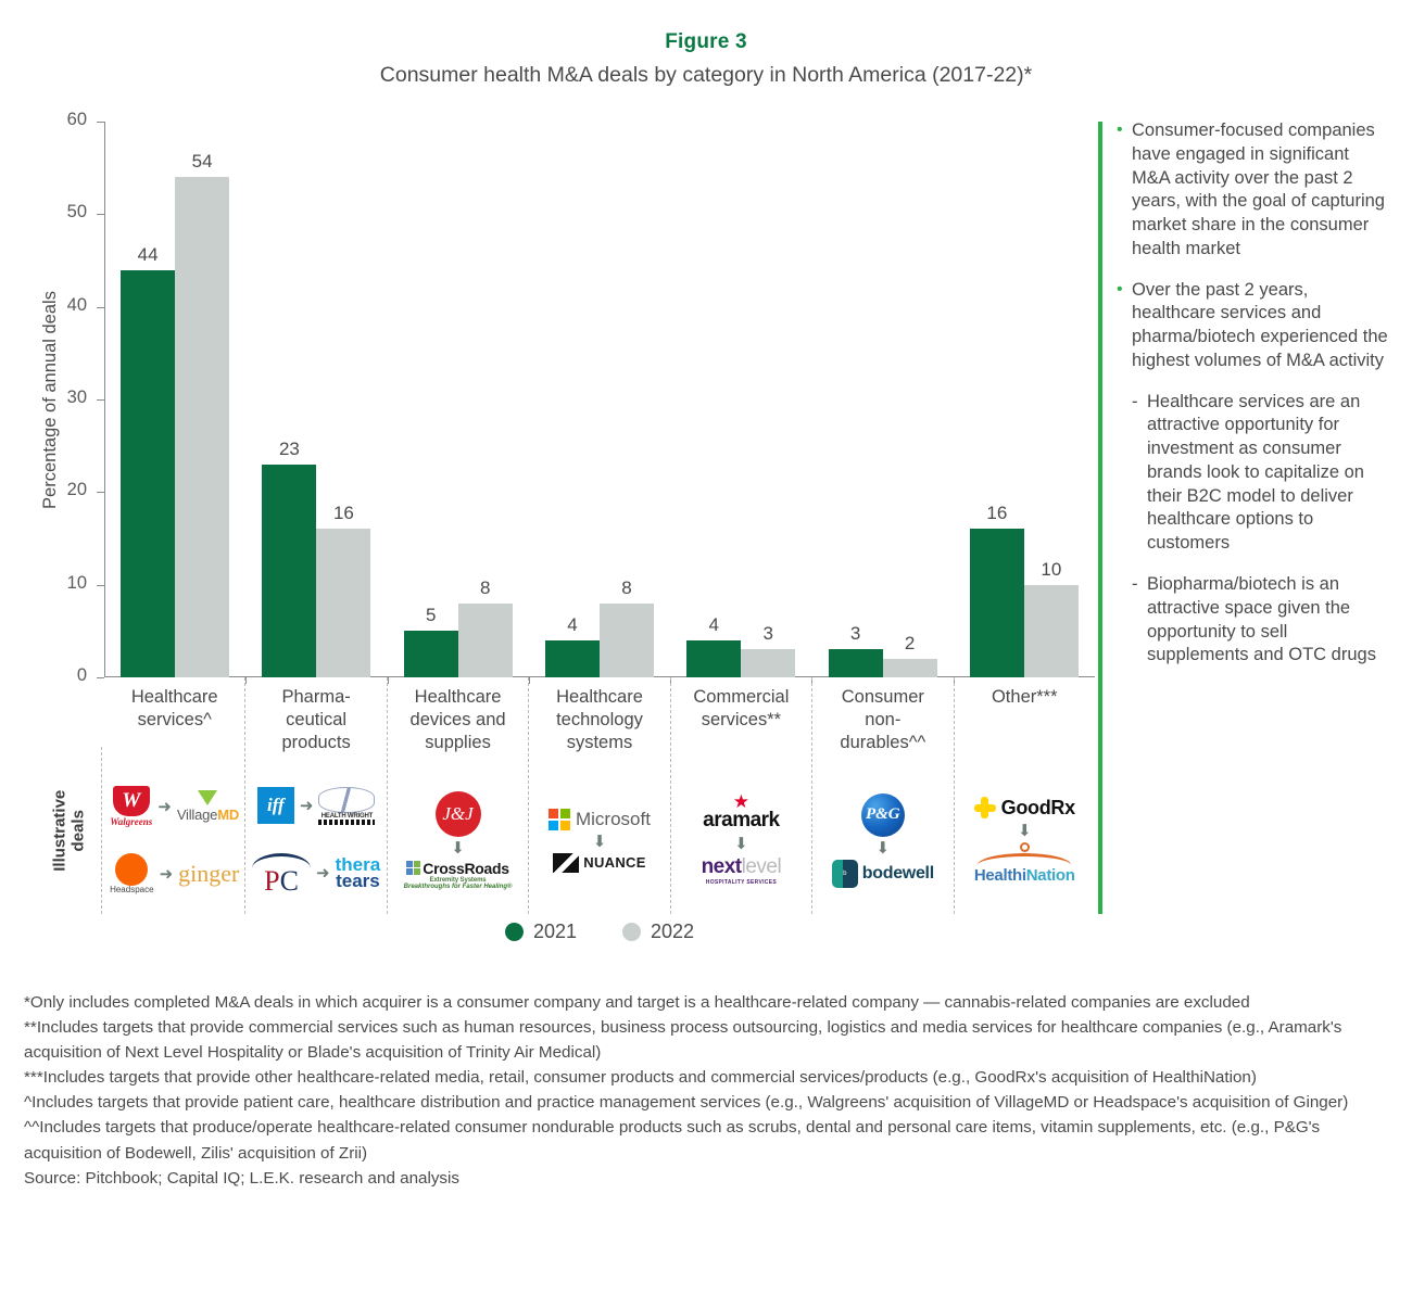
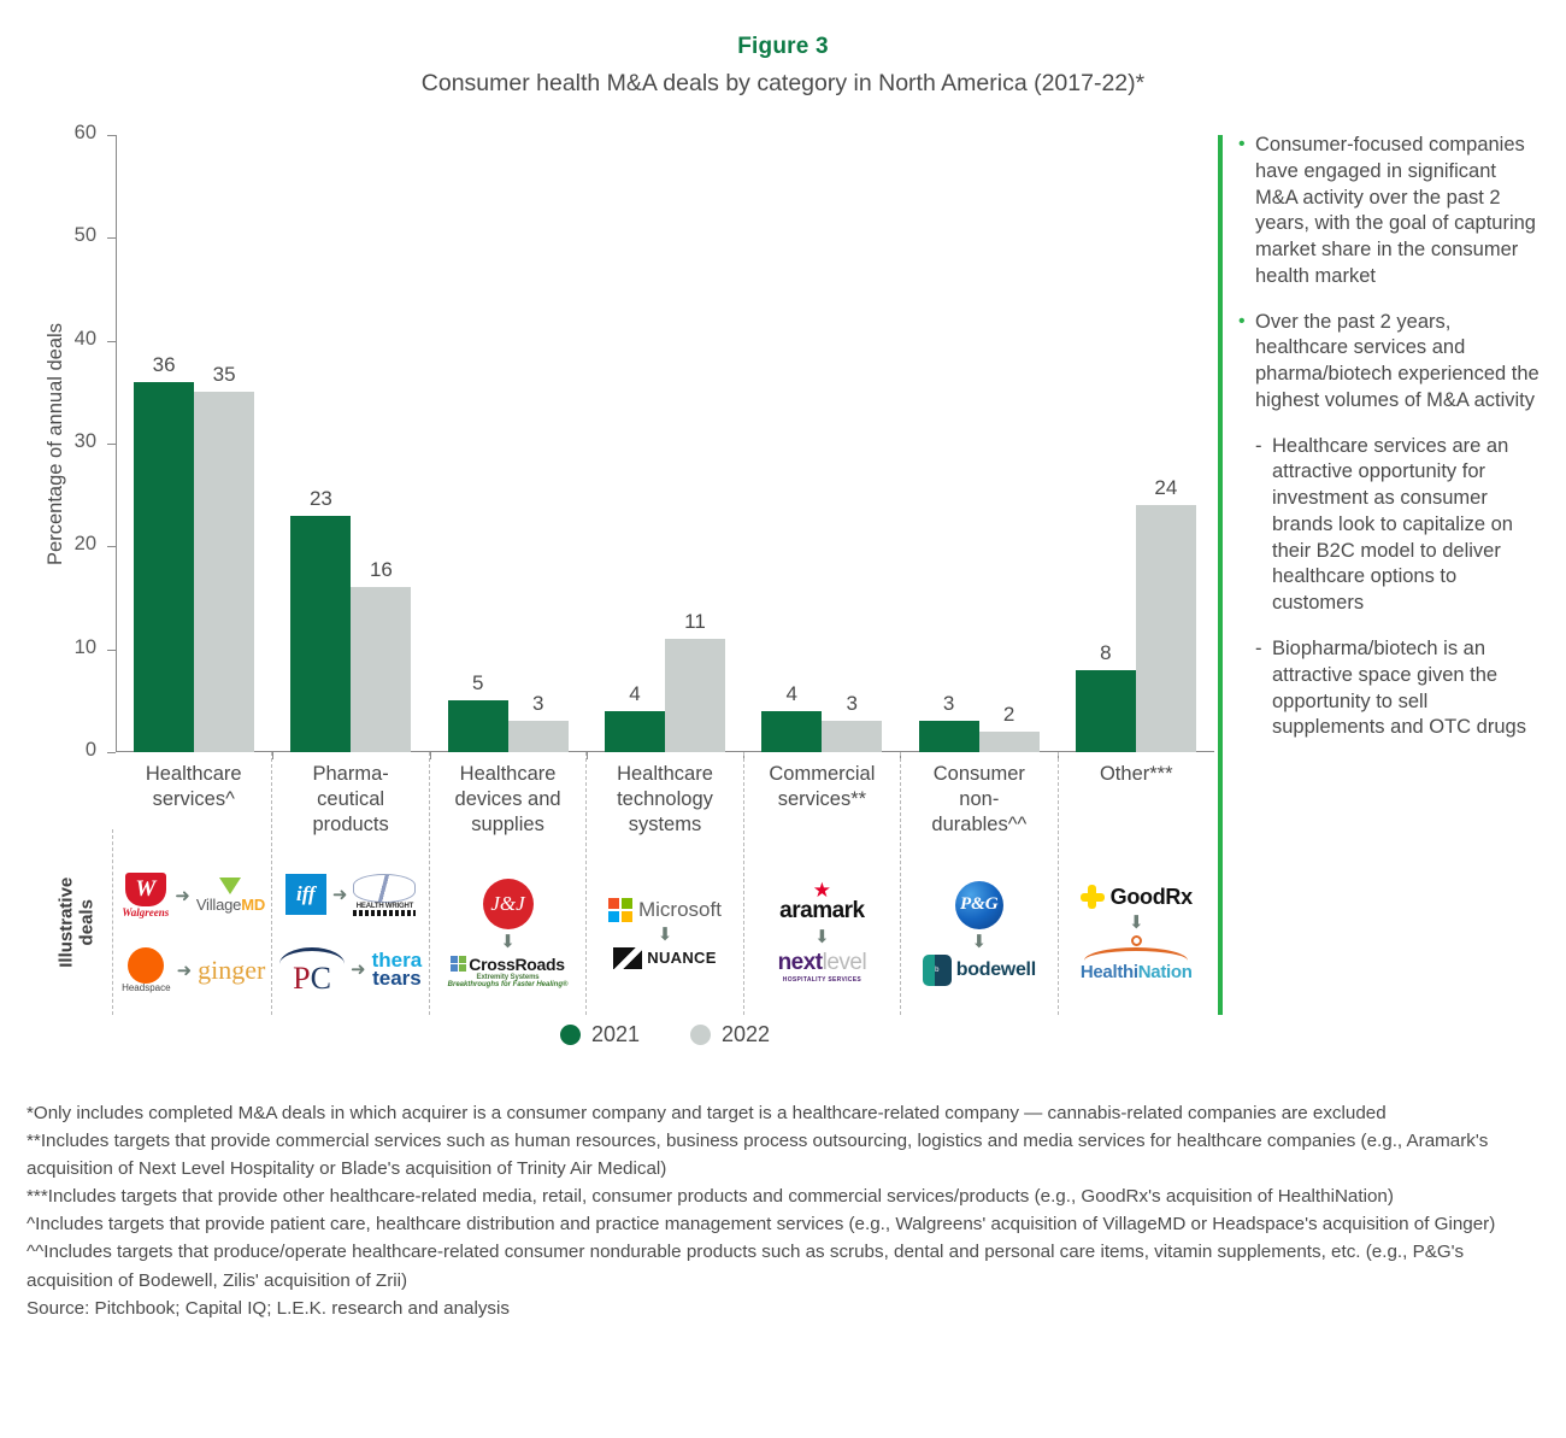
2021/Healthcare services^: 44 -> 36
2022/Healthcare services^: 54 -> 35
2022/Healthcare devices and supplies: 8 -> 3
2022/Healthcare technology systems: 8 -> 11
2021/Other***: 16 -> 8
2022/Other***: 10 -> 24
